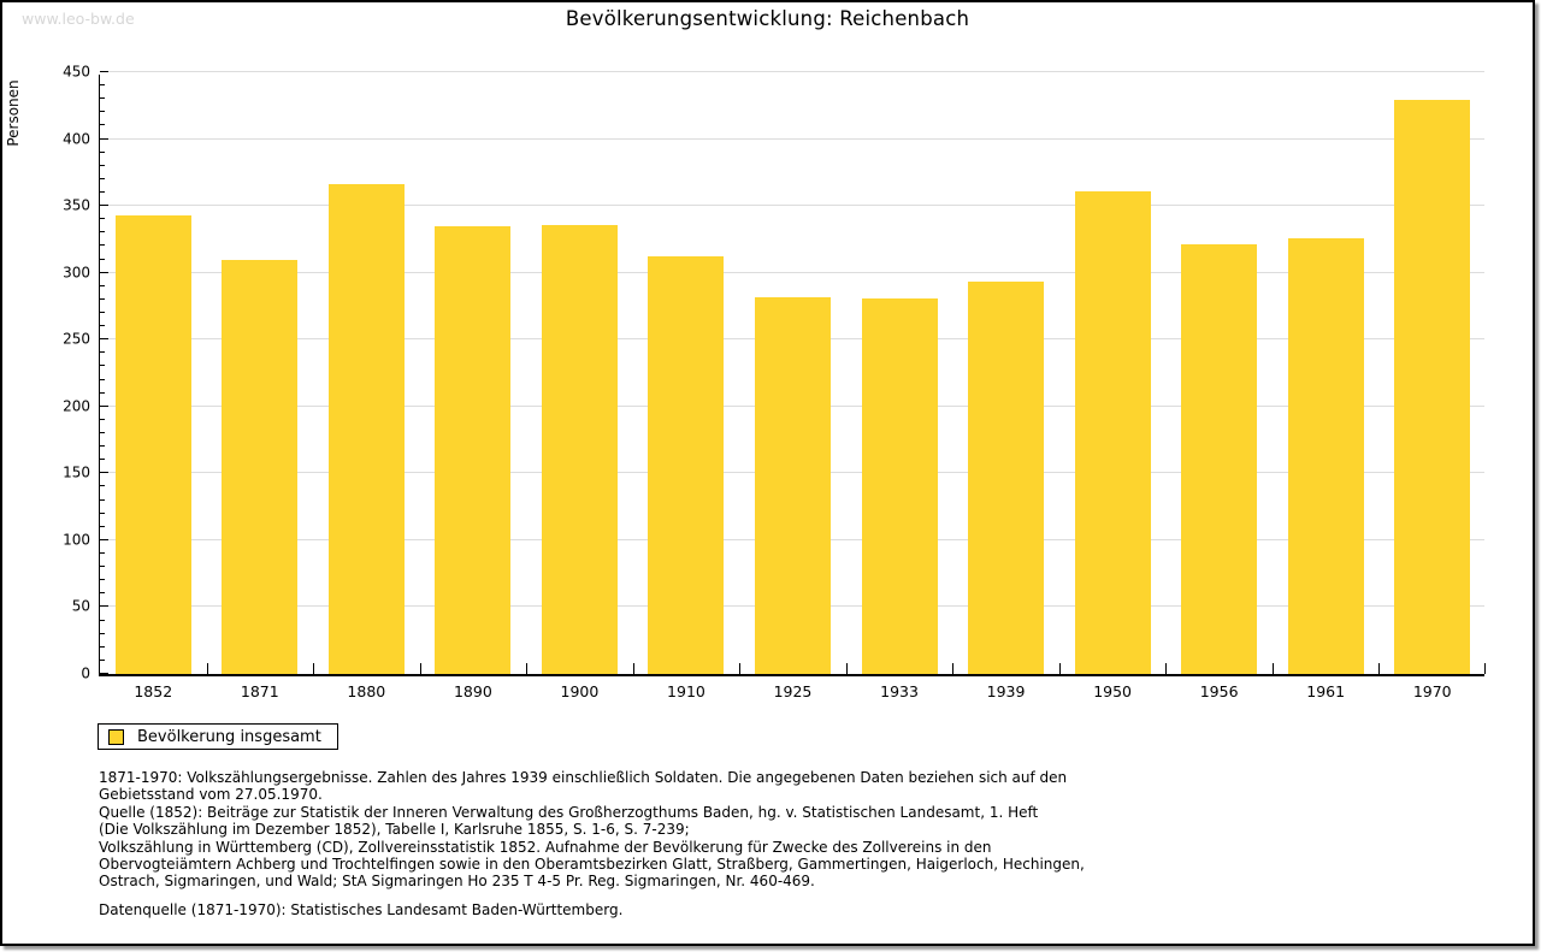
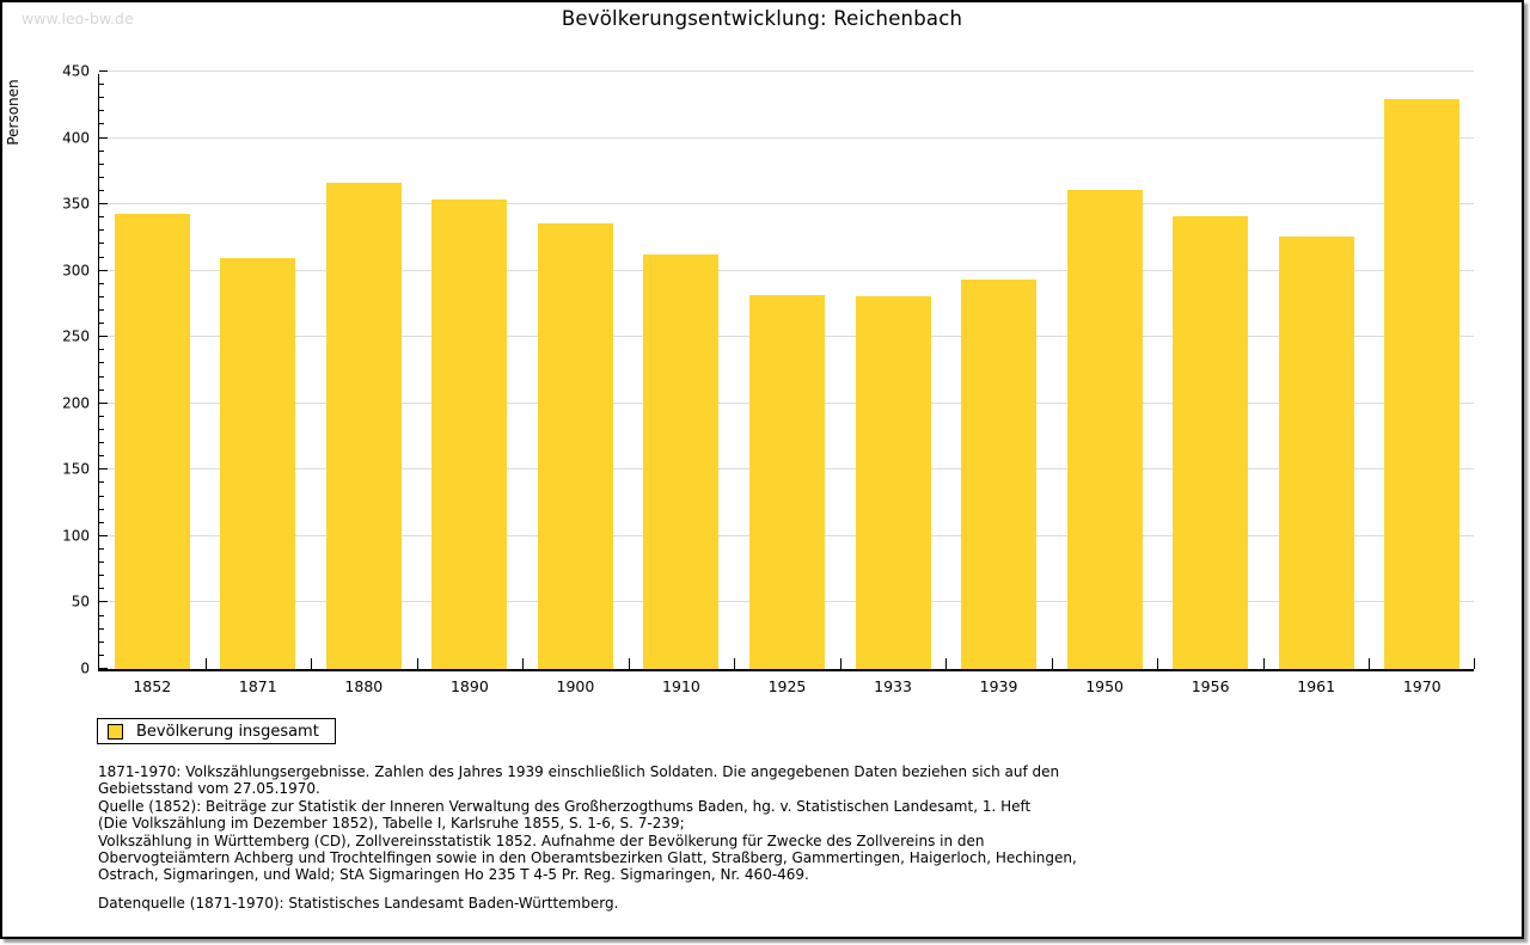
1890: 335 -> 354
1956: 321 -> 341
